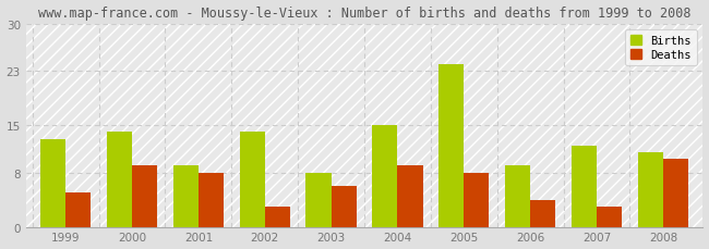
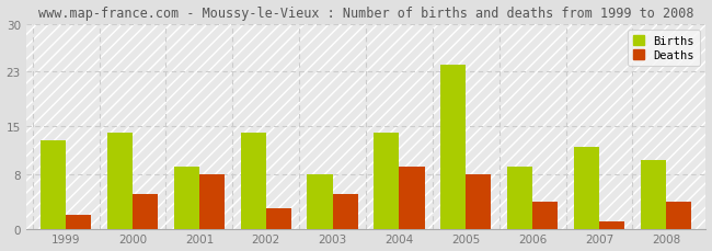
Deaths/1999: 5 -> 2
Deaths/2000: 9 -> 5
Deaths/2003: 6 -> 5
Births/2004: 15 -> 14
Deaths/2007: 3 -> 1
Births/2008: 11 -> 10
Deaths/2008: 10 -> 4
